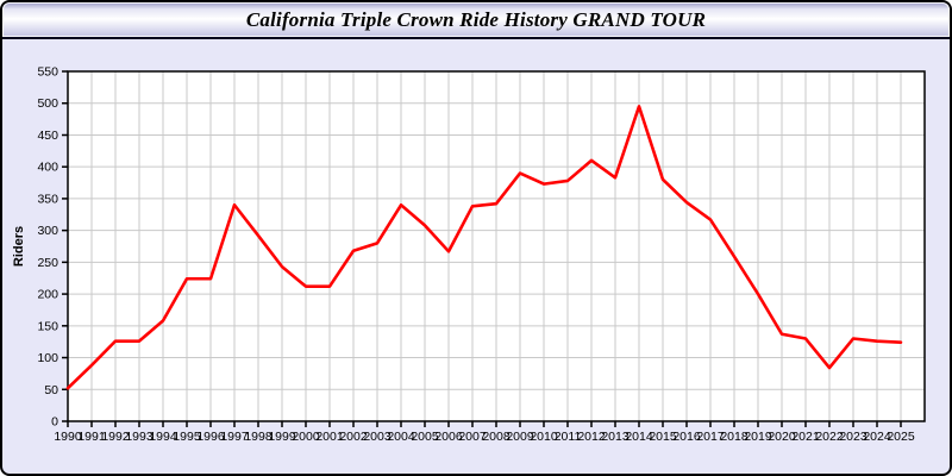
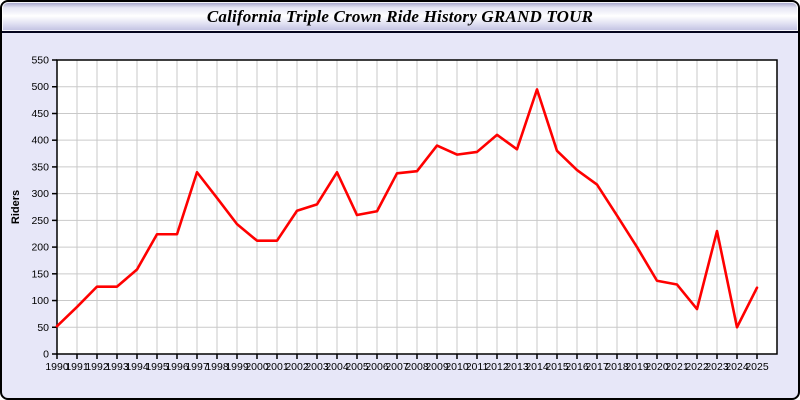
2005: 310 -> 260
2023: 130 -> 230
2024: 130 -> 50
